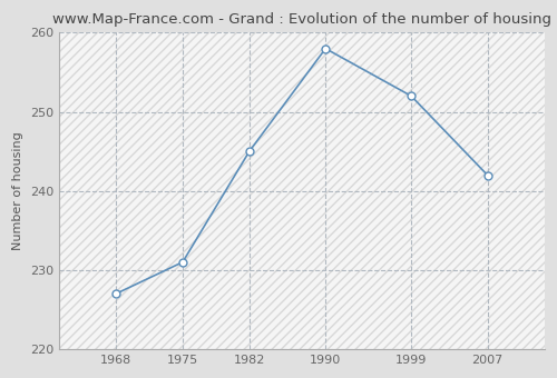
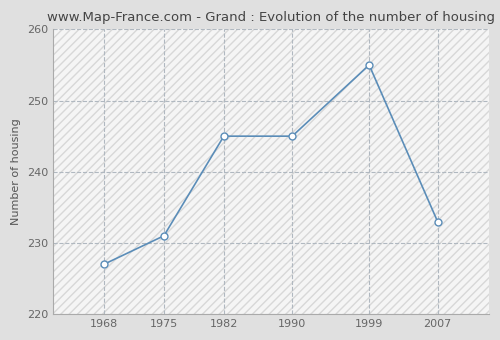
1990: 258 -> 245
1999: 252 -> 255
2007: 242 -> 233
